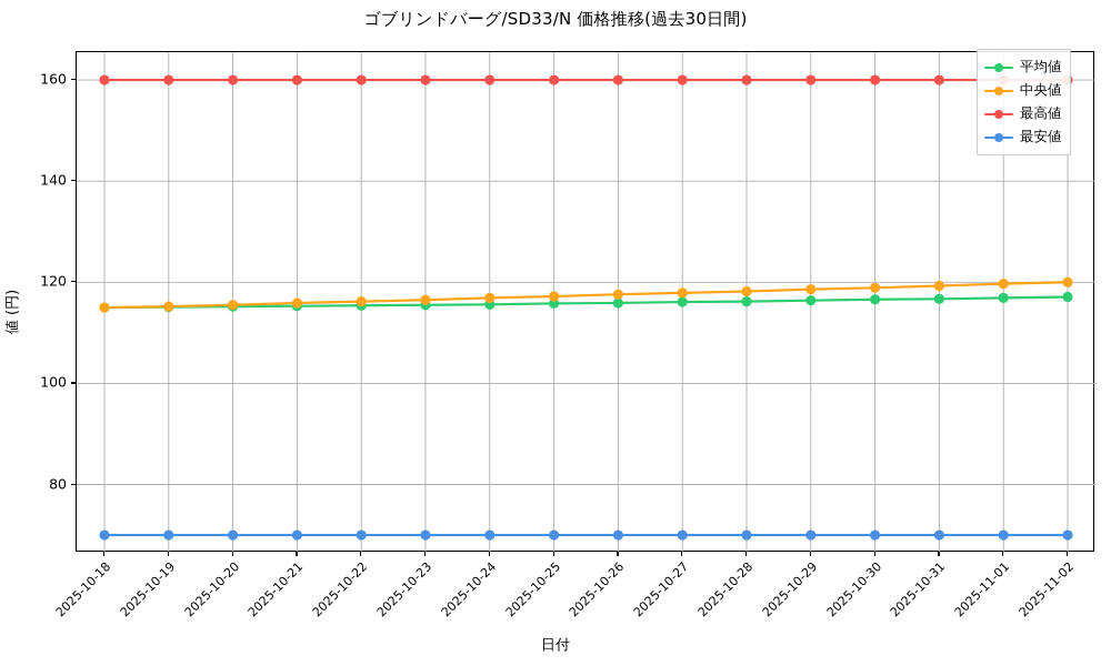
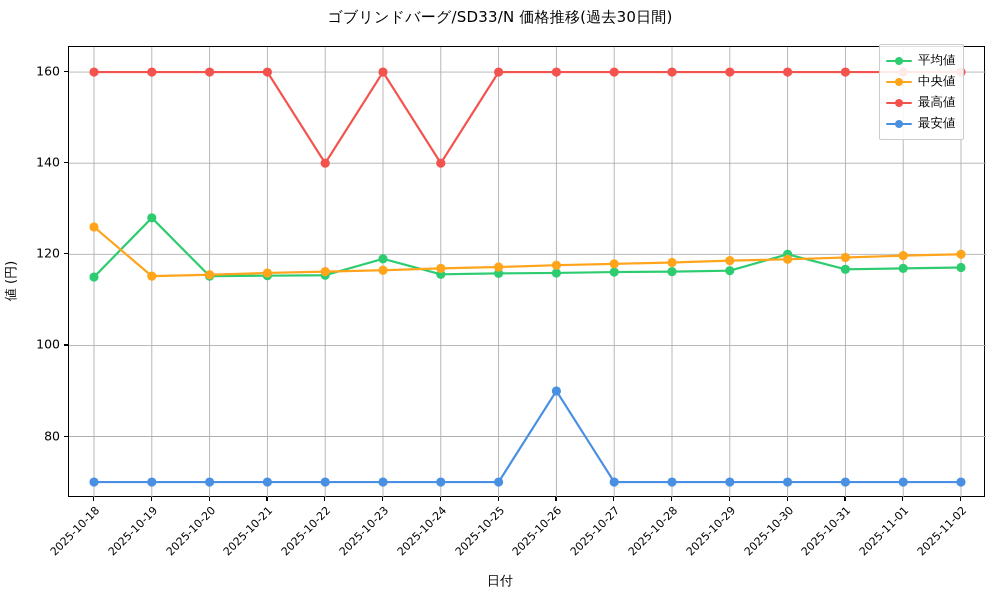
中央値/2025-10-18: 115 -> 126
平均値/2025-10-19: 115 -> 128
最高値/2025-10-22: 160 -> 140
平均値/2025-10-23: 116 -> 119
最高値/2025-10-24: 160 -> 140
最安値/2025-10-26: 70 -> 90
平均値/2025-10-30: 117 -> 120
